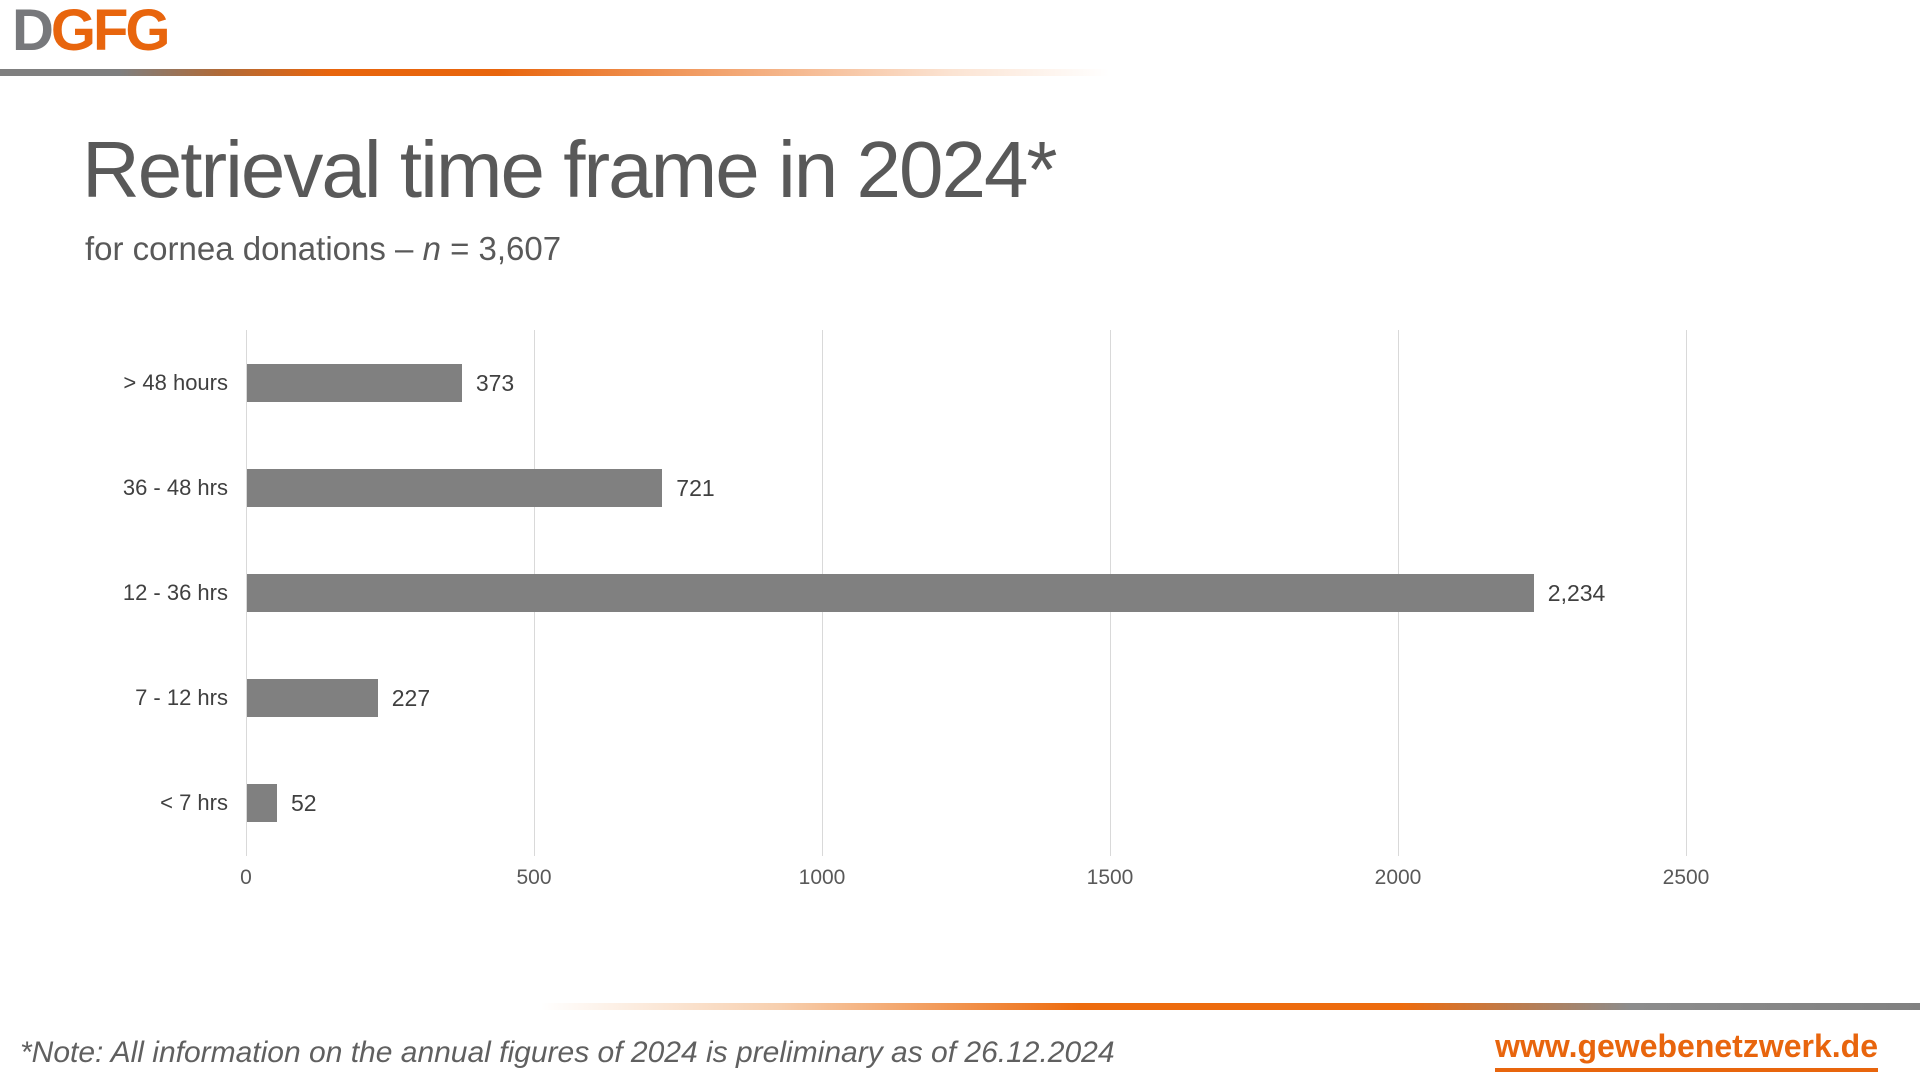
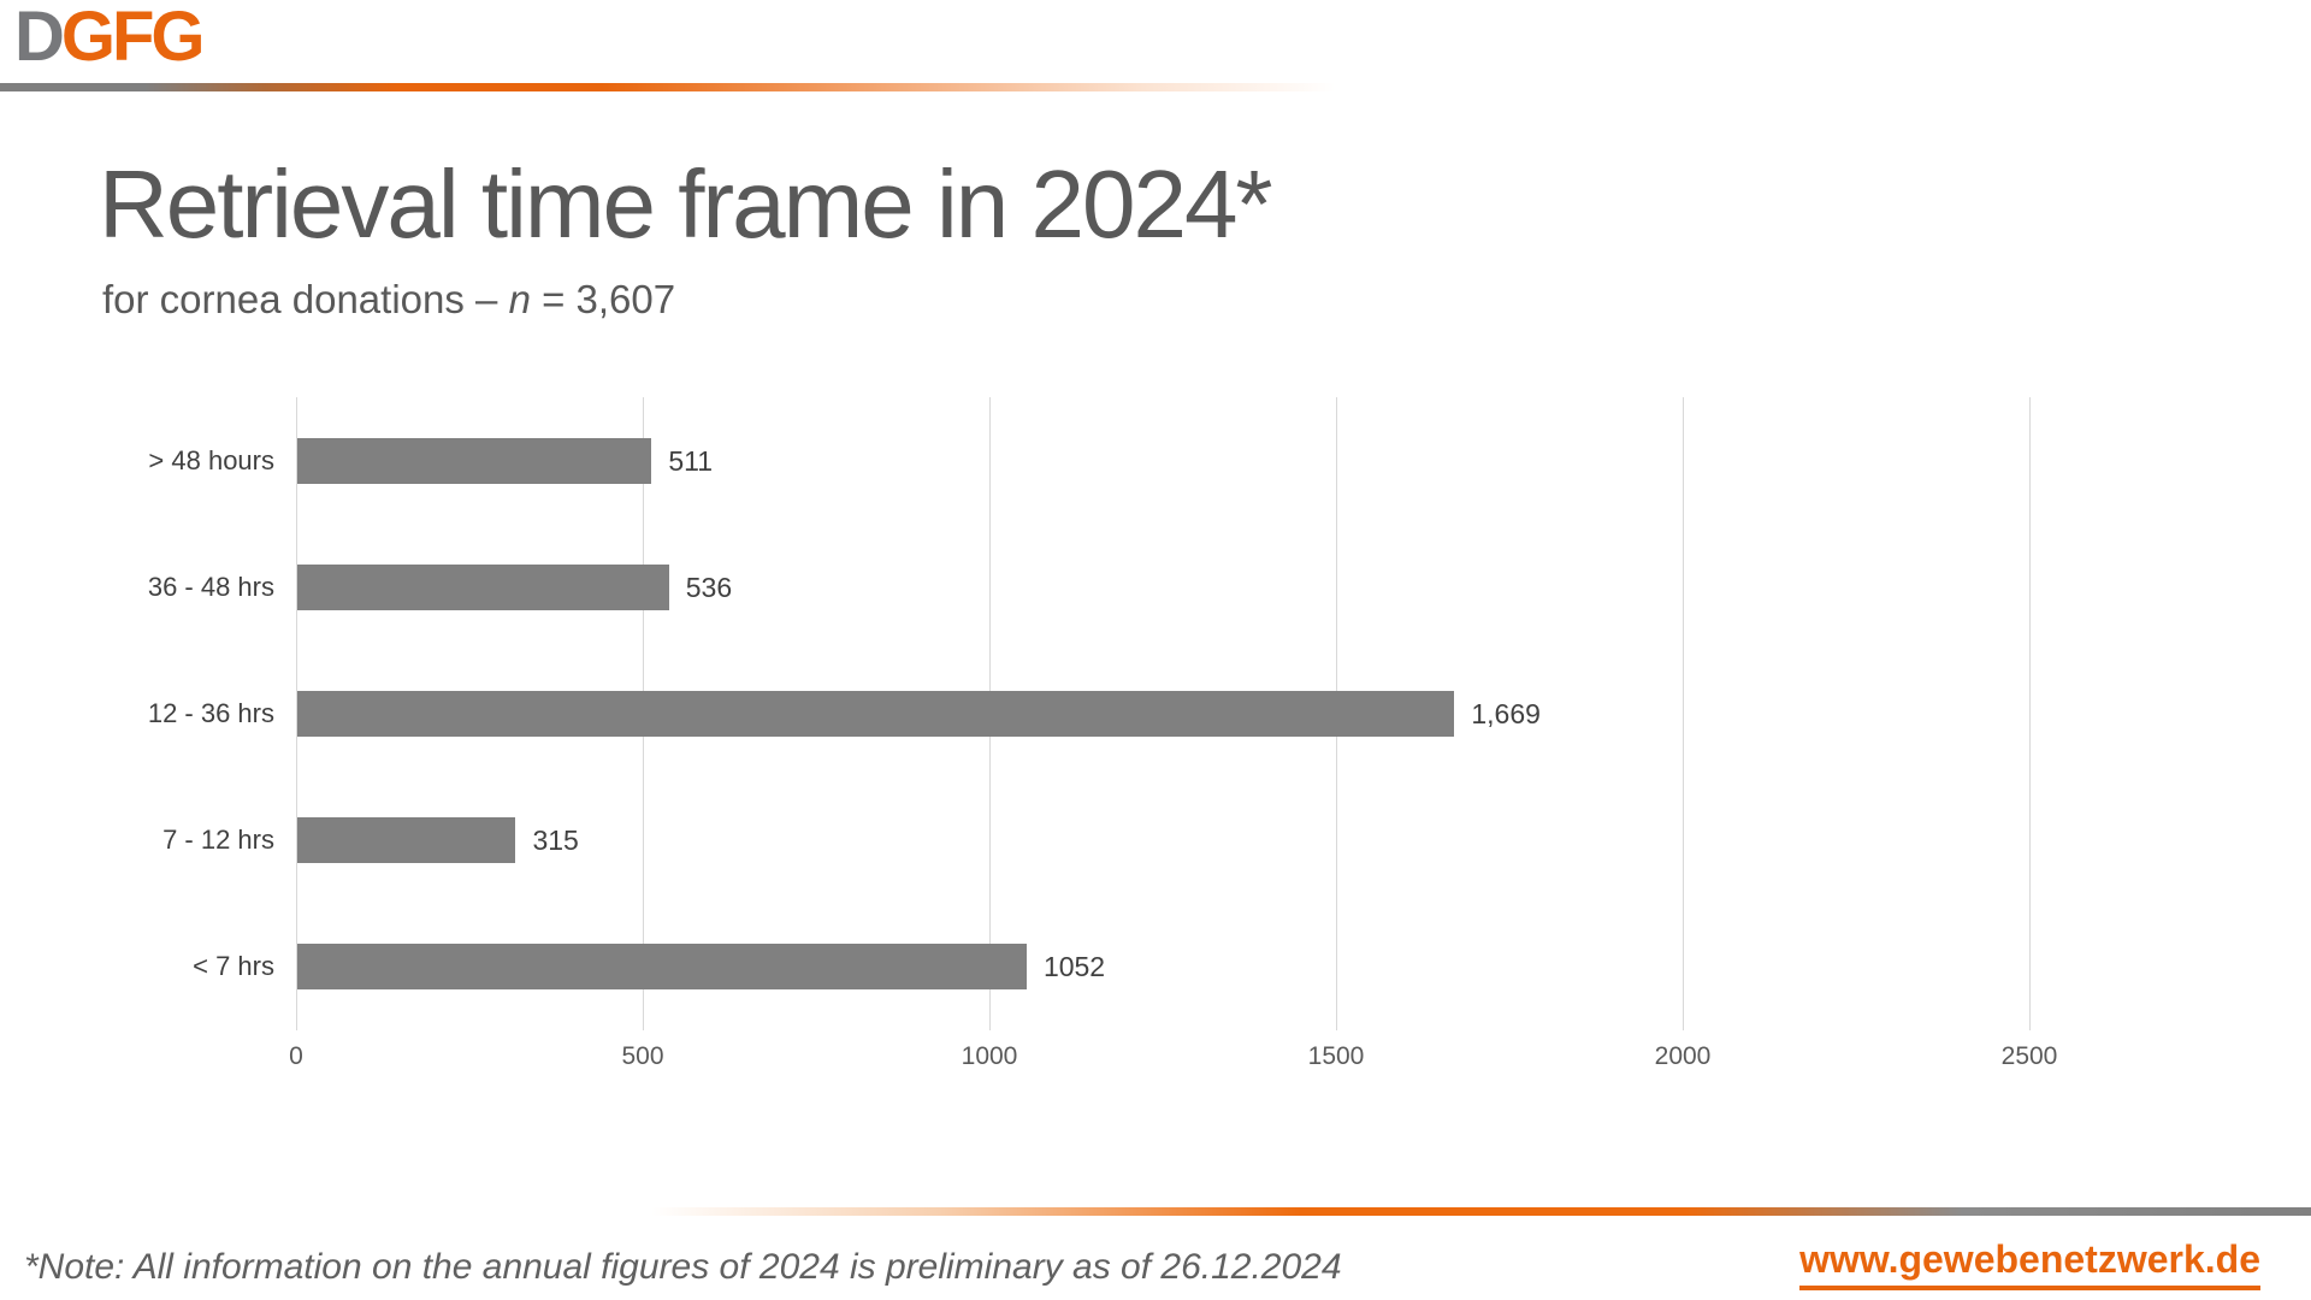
> 48 hours: 373 -> 511
36 - 48 hrs: 721 -> 536
12 - 36 hrs: 2,234 -> 1,669
7 - 12 hrs: 227 -> 315
< 7 hrs: 52 -> 1052
